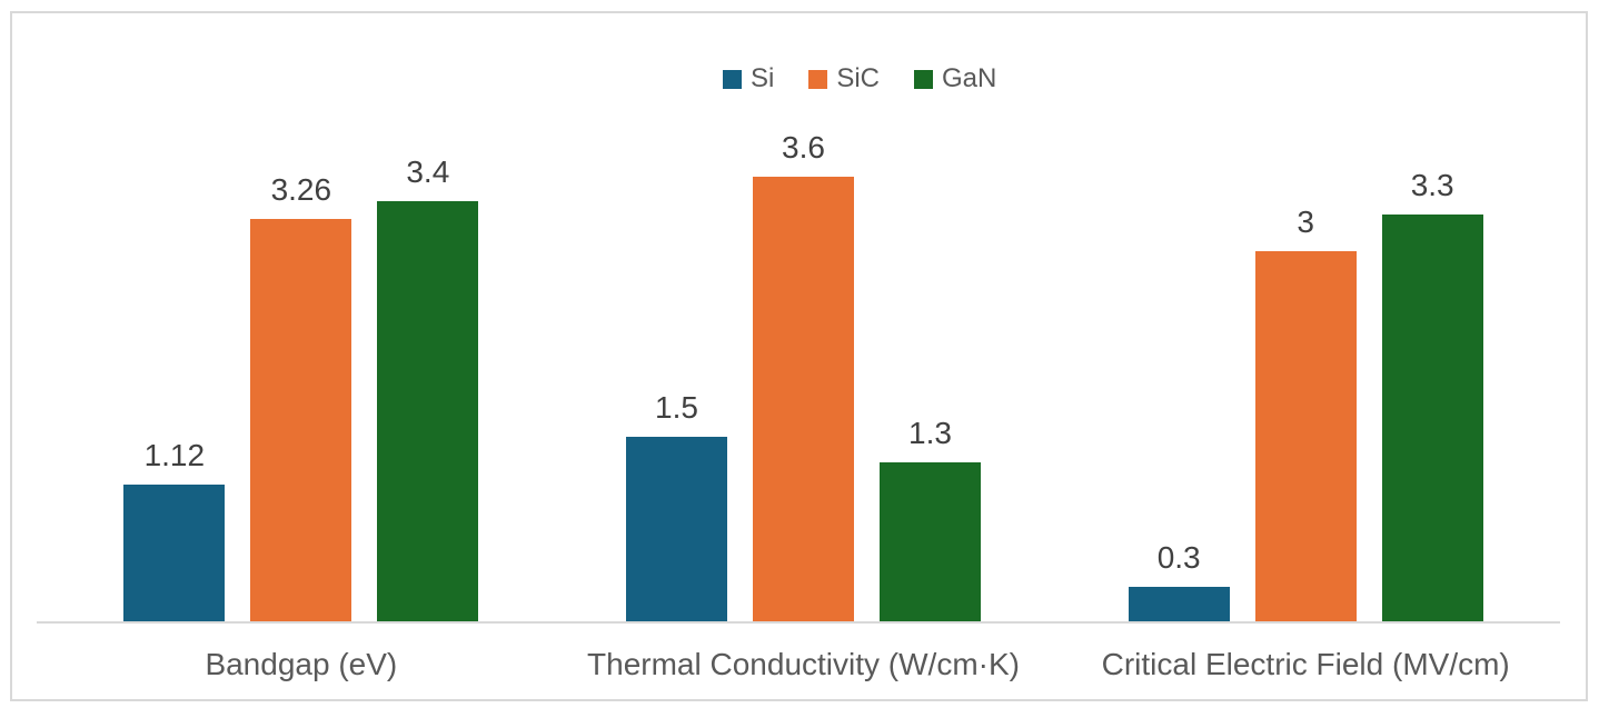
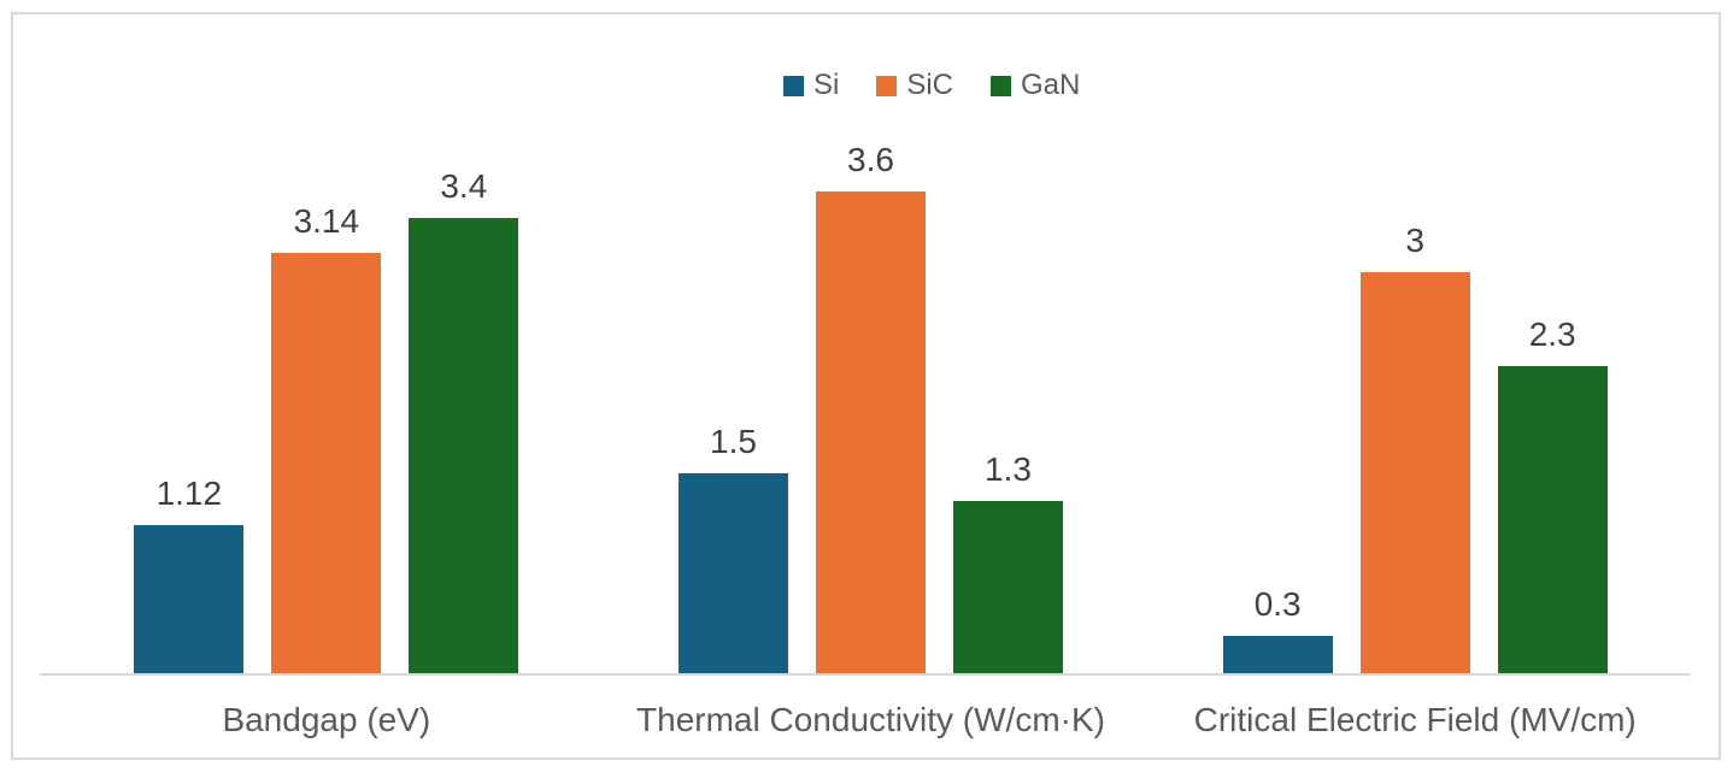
SiC/Bandgap (eV): 3.26 -> 3.14
GaN/Critical Electric Field (MV/cm): 3.3 -> 2.3
